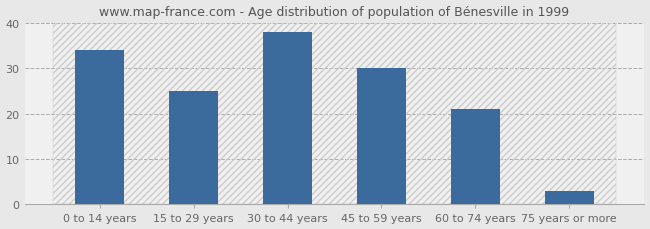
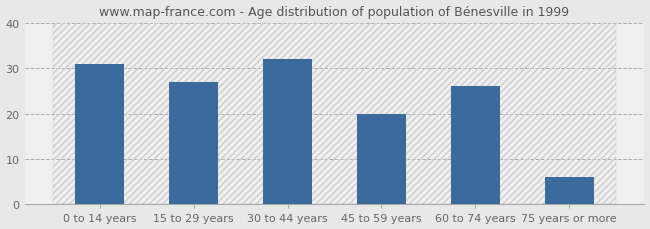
0 to 14 years: 34 -> 31
15 to 29 years: 25 -> 27
30 to 44 years: 38 -> 32
45 to 59 years: 30 -> 20
60 to 74 years: 21 -> 26
75 years or more: 3 -> 6
